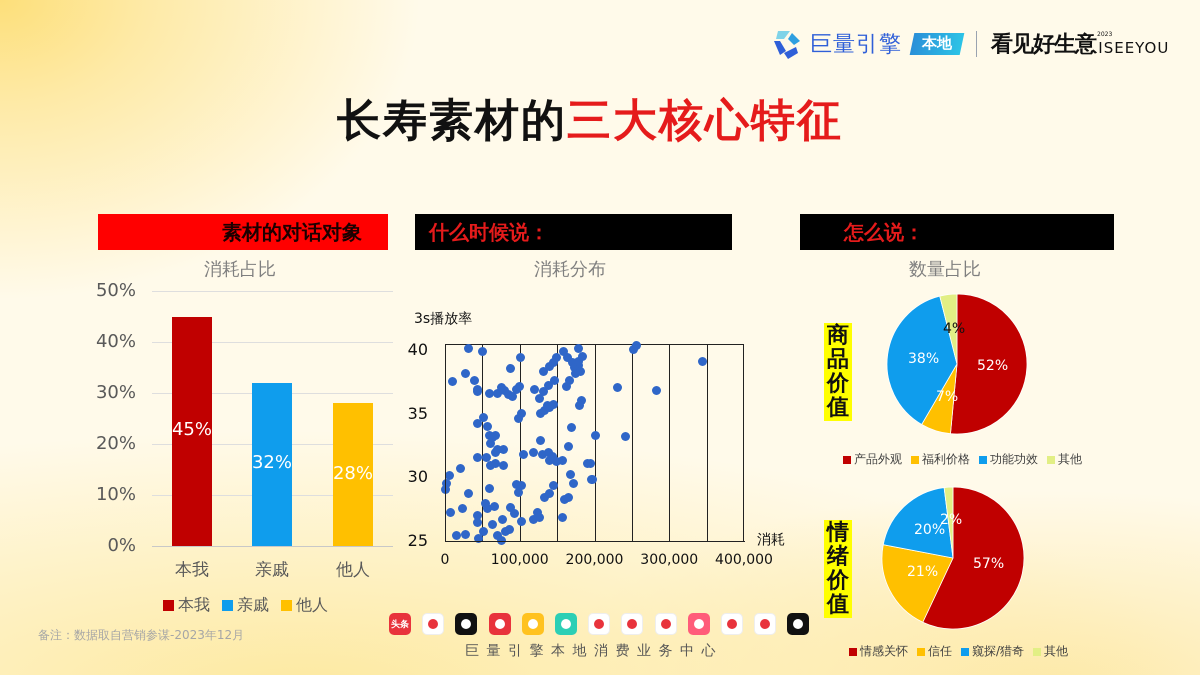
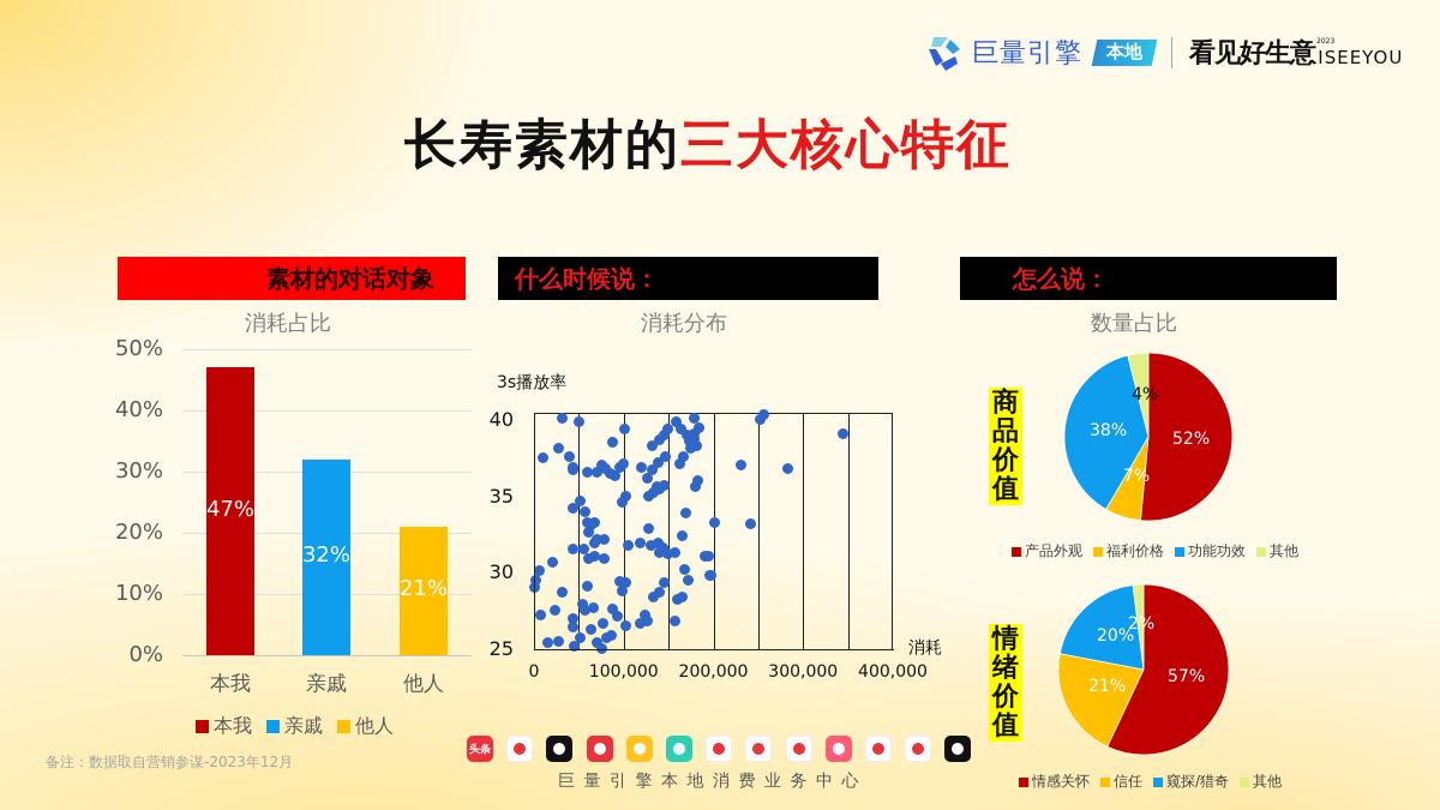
消耗占比/本我: 45% -> 47%
消耗占比/他人: 28% -> 21%
